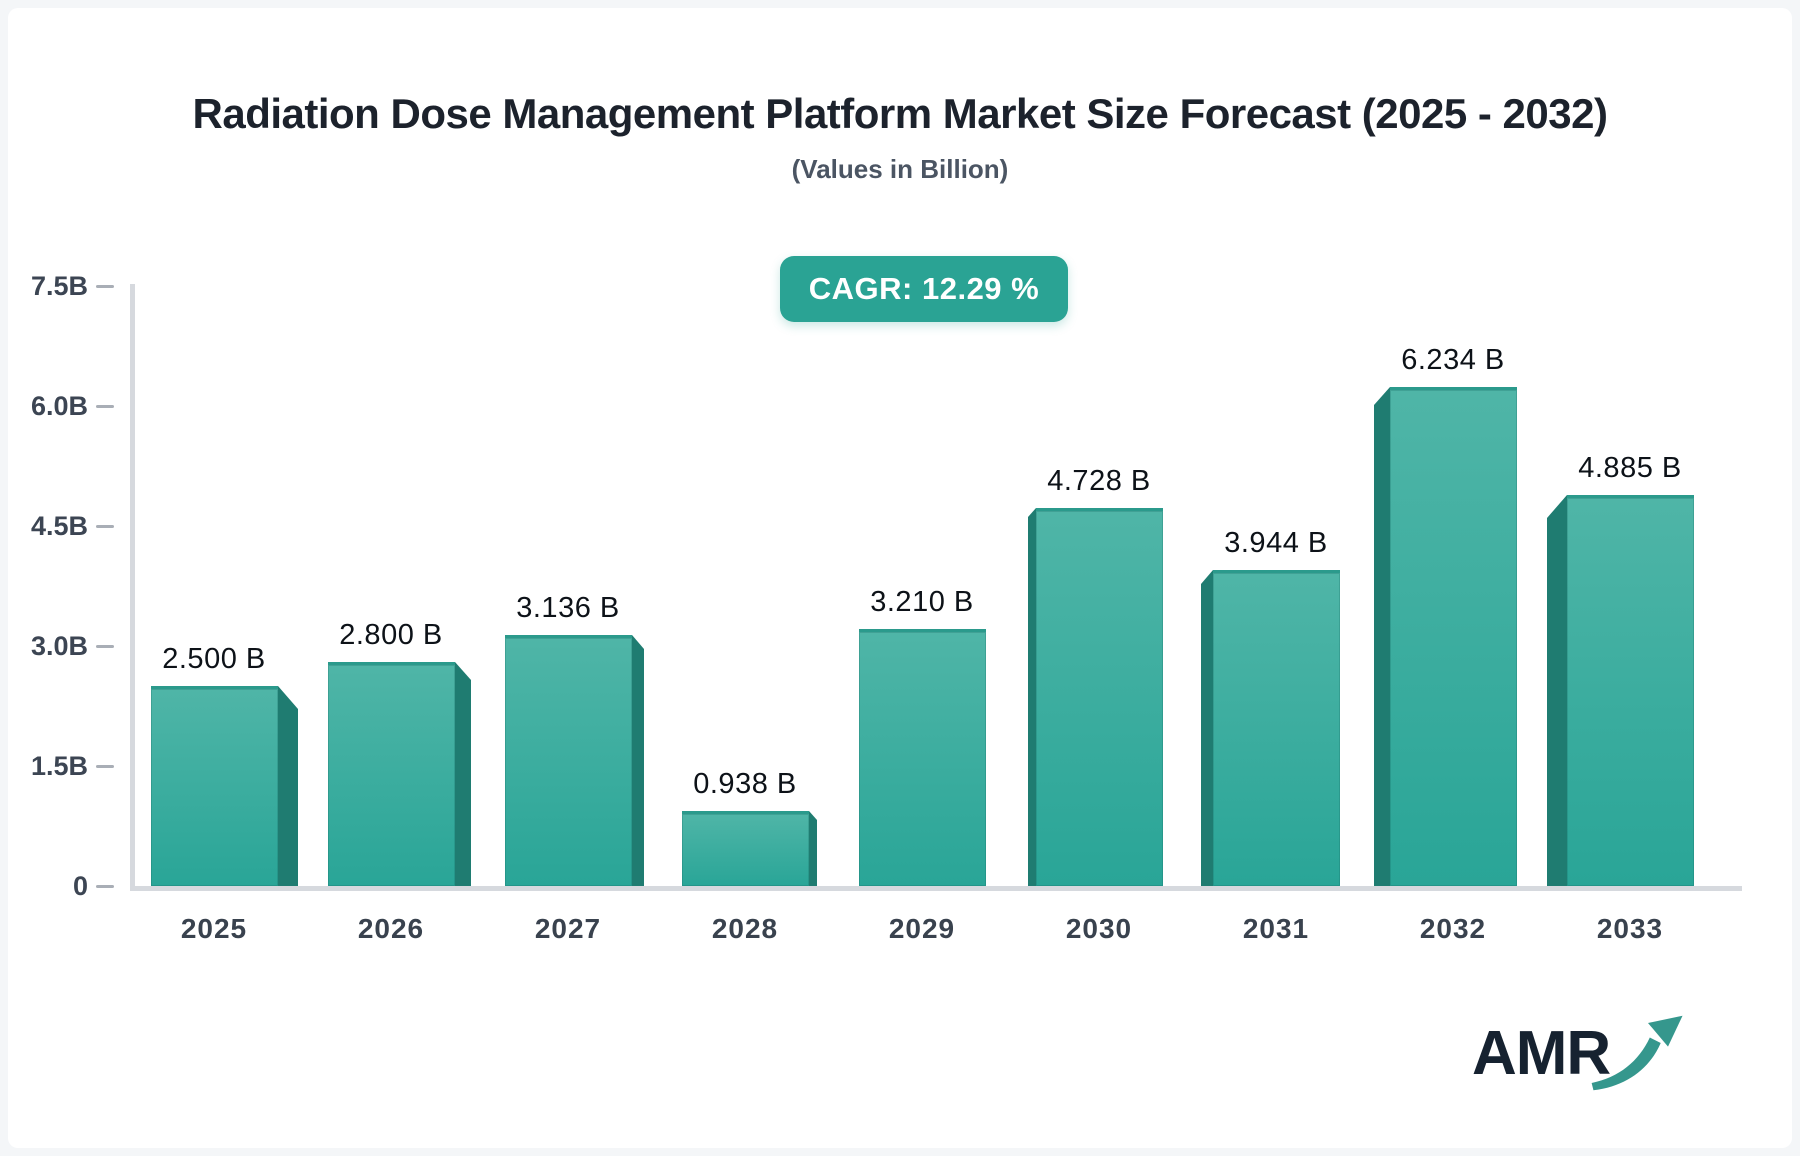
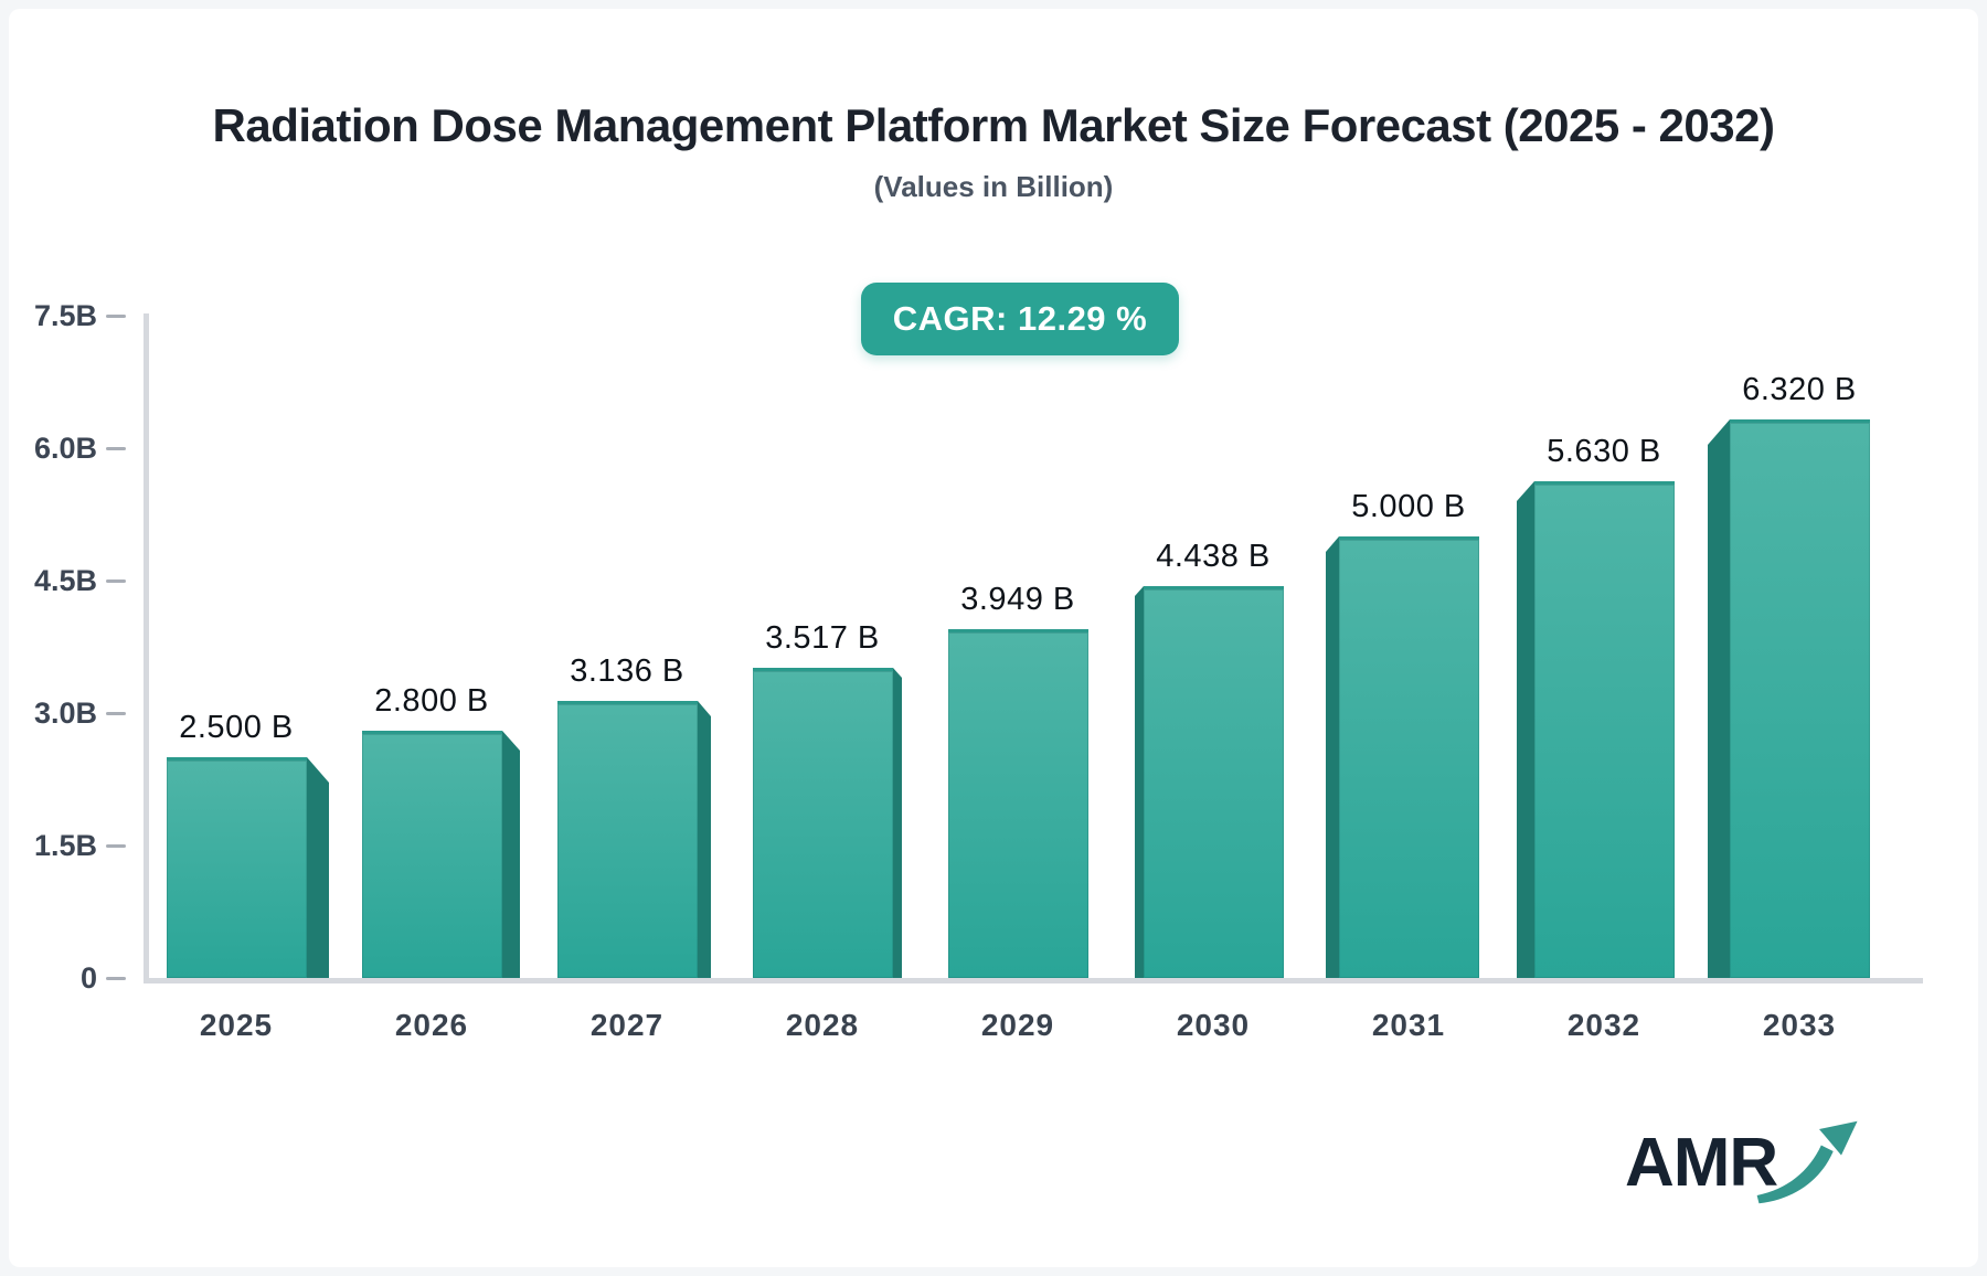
2028: 0.938 -> 3.517
2029: 3.210 -> 3.949
2030: 4.728 -> 4.438
2031: 3.944 -> 5.000
2032: 6.234 -> 5.630
2033: 4.885 -> 6.320
